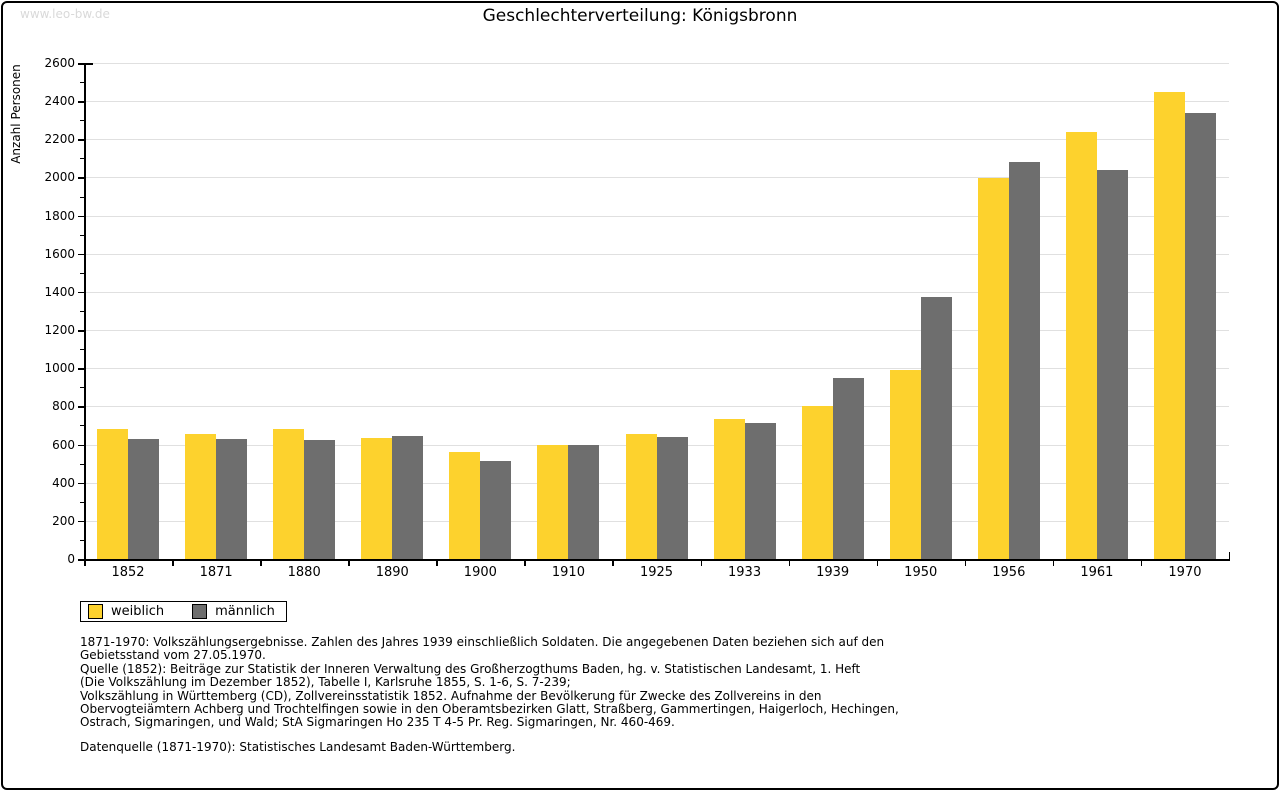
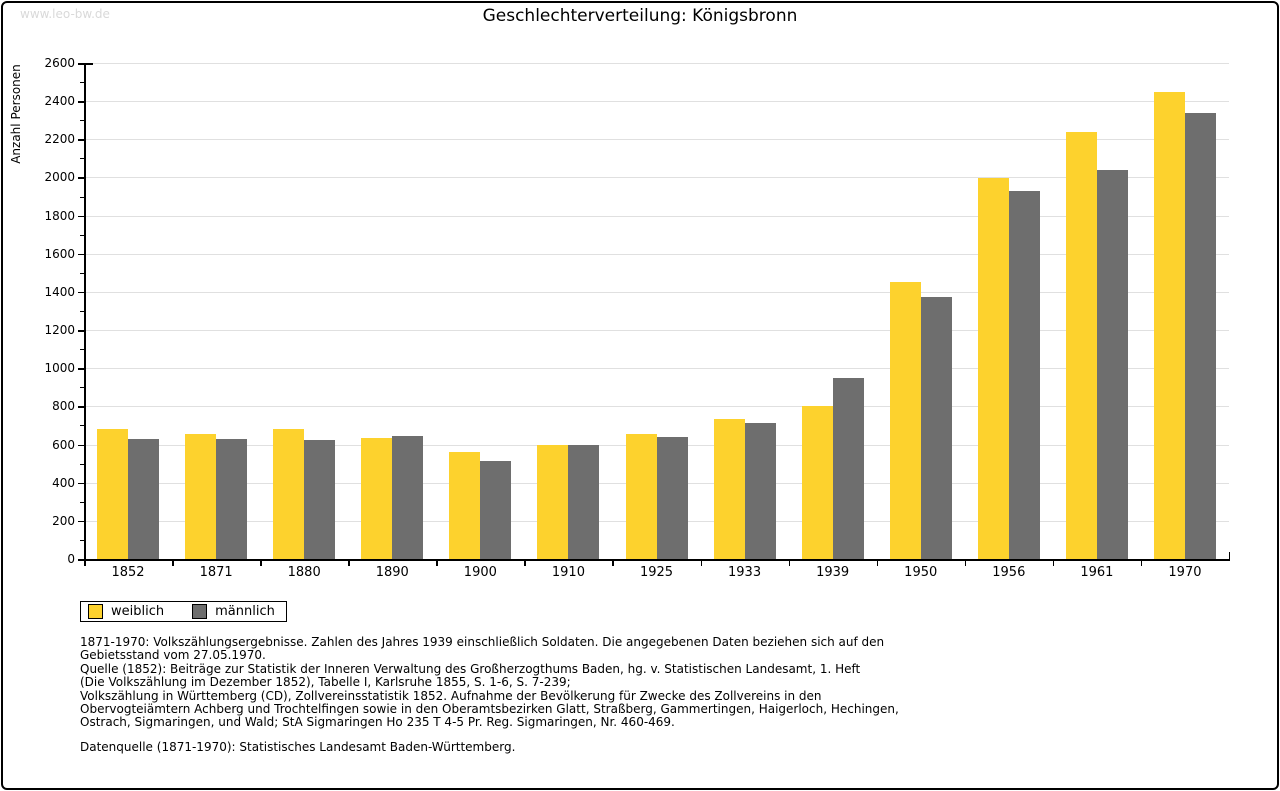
weiblich/1950: 990 -> 1450
männlich/1956: 2080 -> 1930
